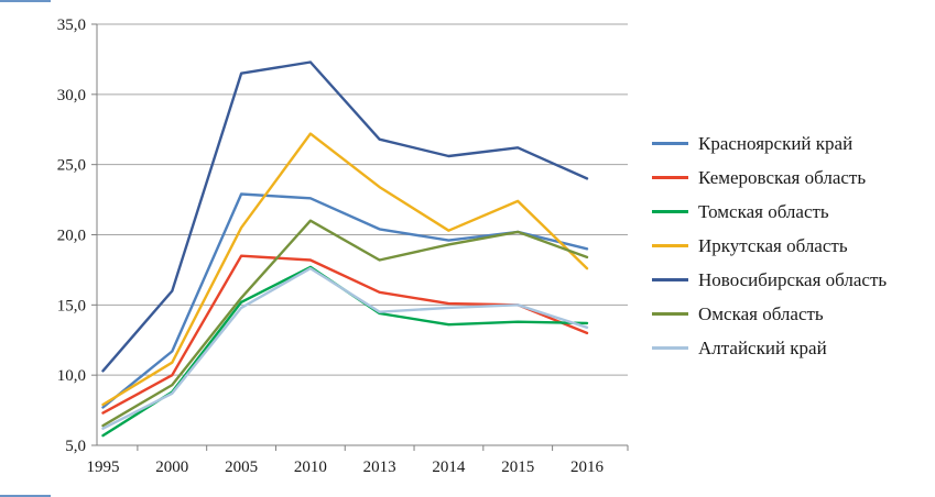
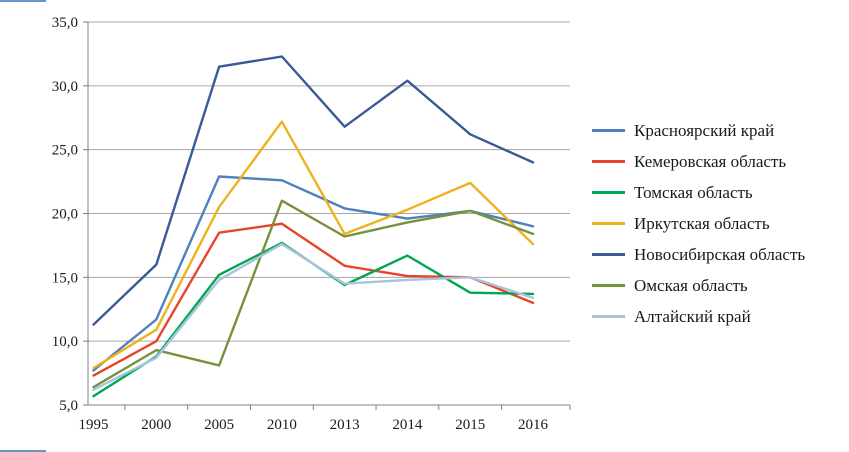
Новосибирская область/1995: 10,3 -> 11,3
Омская область/2005: 15,5 -> 8,1
Кемеровская область/2010: 18,2 -> 19,2
Иркутская область/2013: 23,4 -> 18,4
Томская область/2014: 13,6 -> 16,7
Новосибирская область/2014: 25,6 -> 30,4
